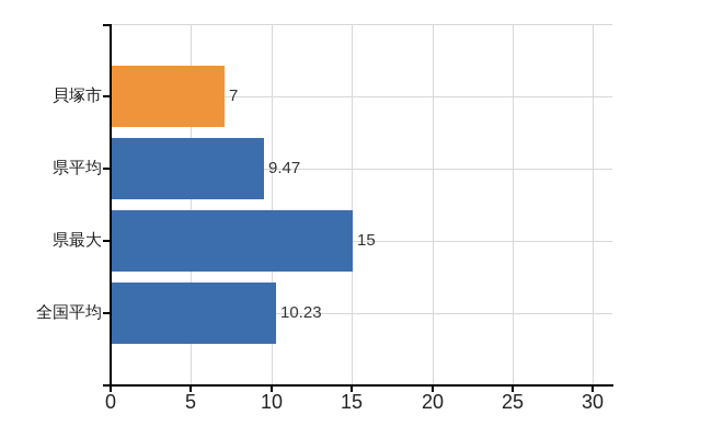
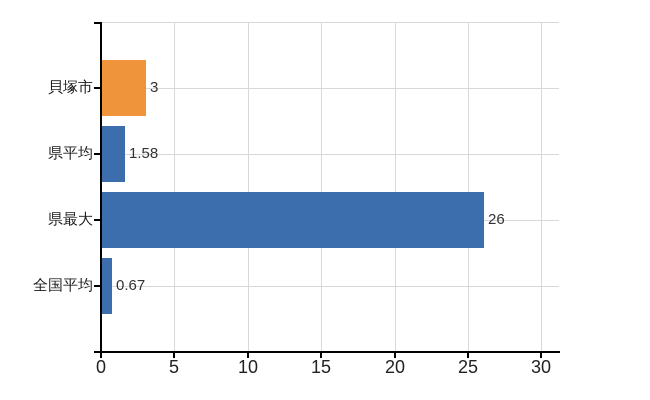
貝塚市: 7 -> 3
県平均: 9.47 -> 1.58
県最大: 15 -> 26
全国平均: 10.23 -> 0.67
